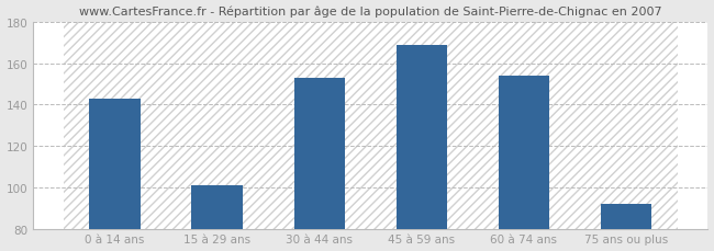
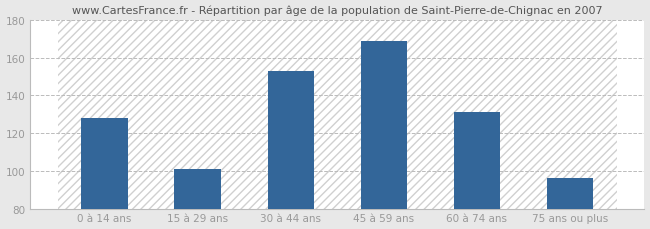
0 à 14 ans: 143 -> 128
60 à 74 ans: 154 -> 131
75 ans ou plus: 92 -> 96
